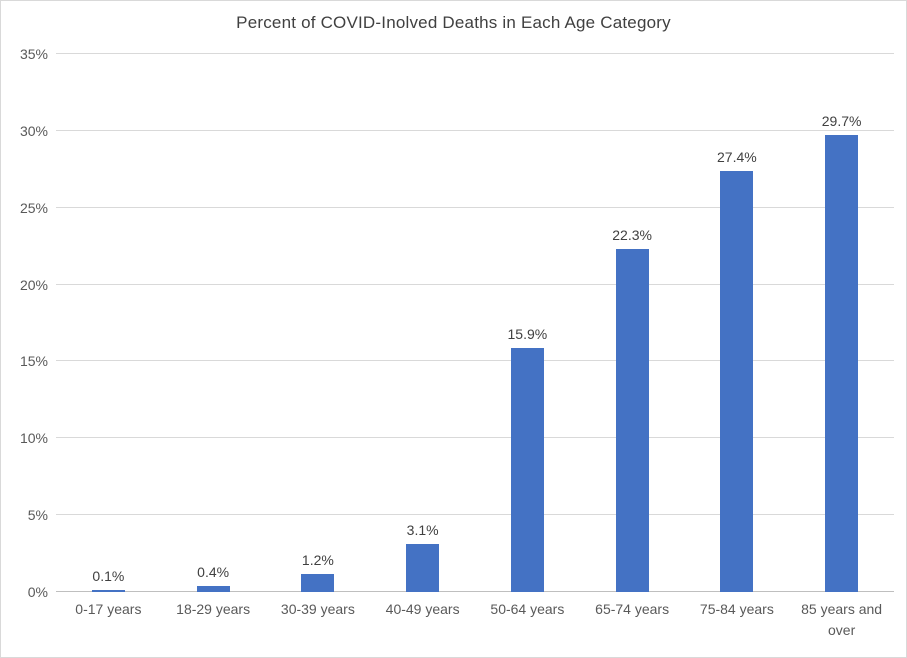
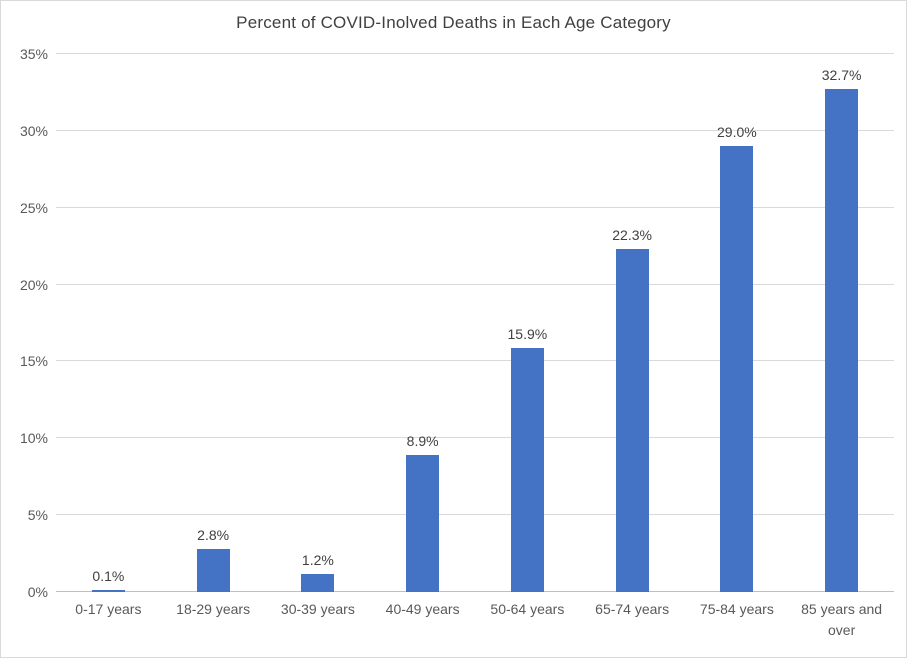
18-29 years: 0.4% -> 2.8%
40-49 years: 3.1% -> 8.9%
75-84 years: 27.4% -> 29.0%
85 years and over: 29.7% -> 32.7%
